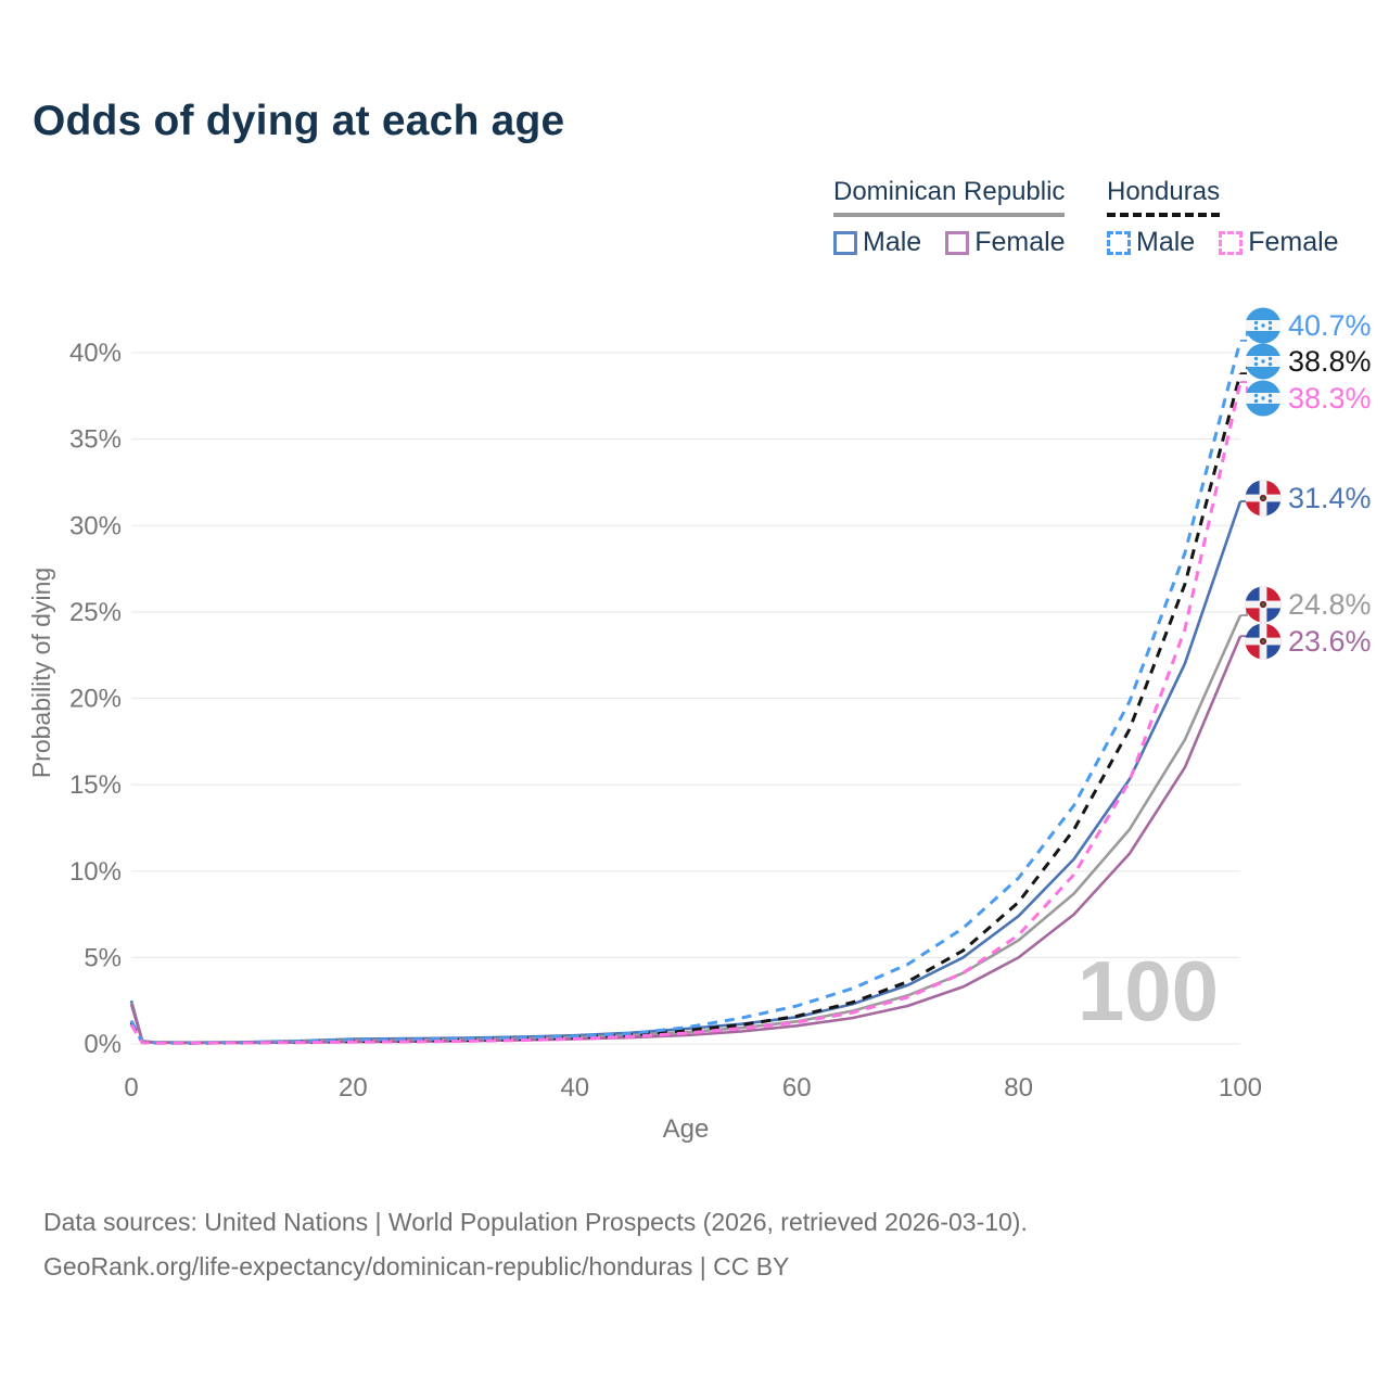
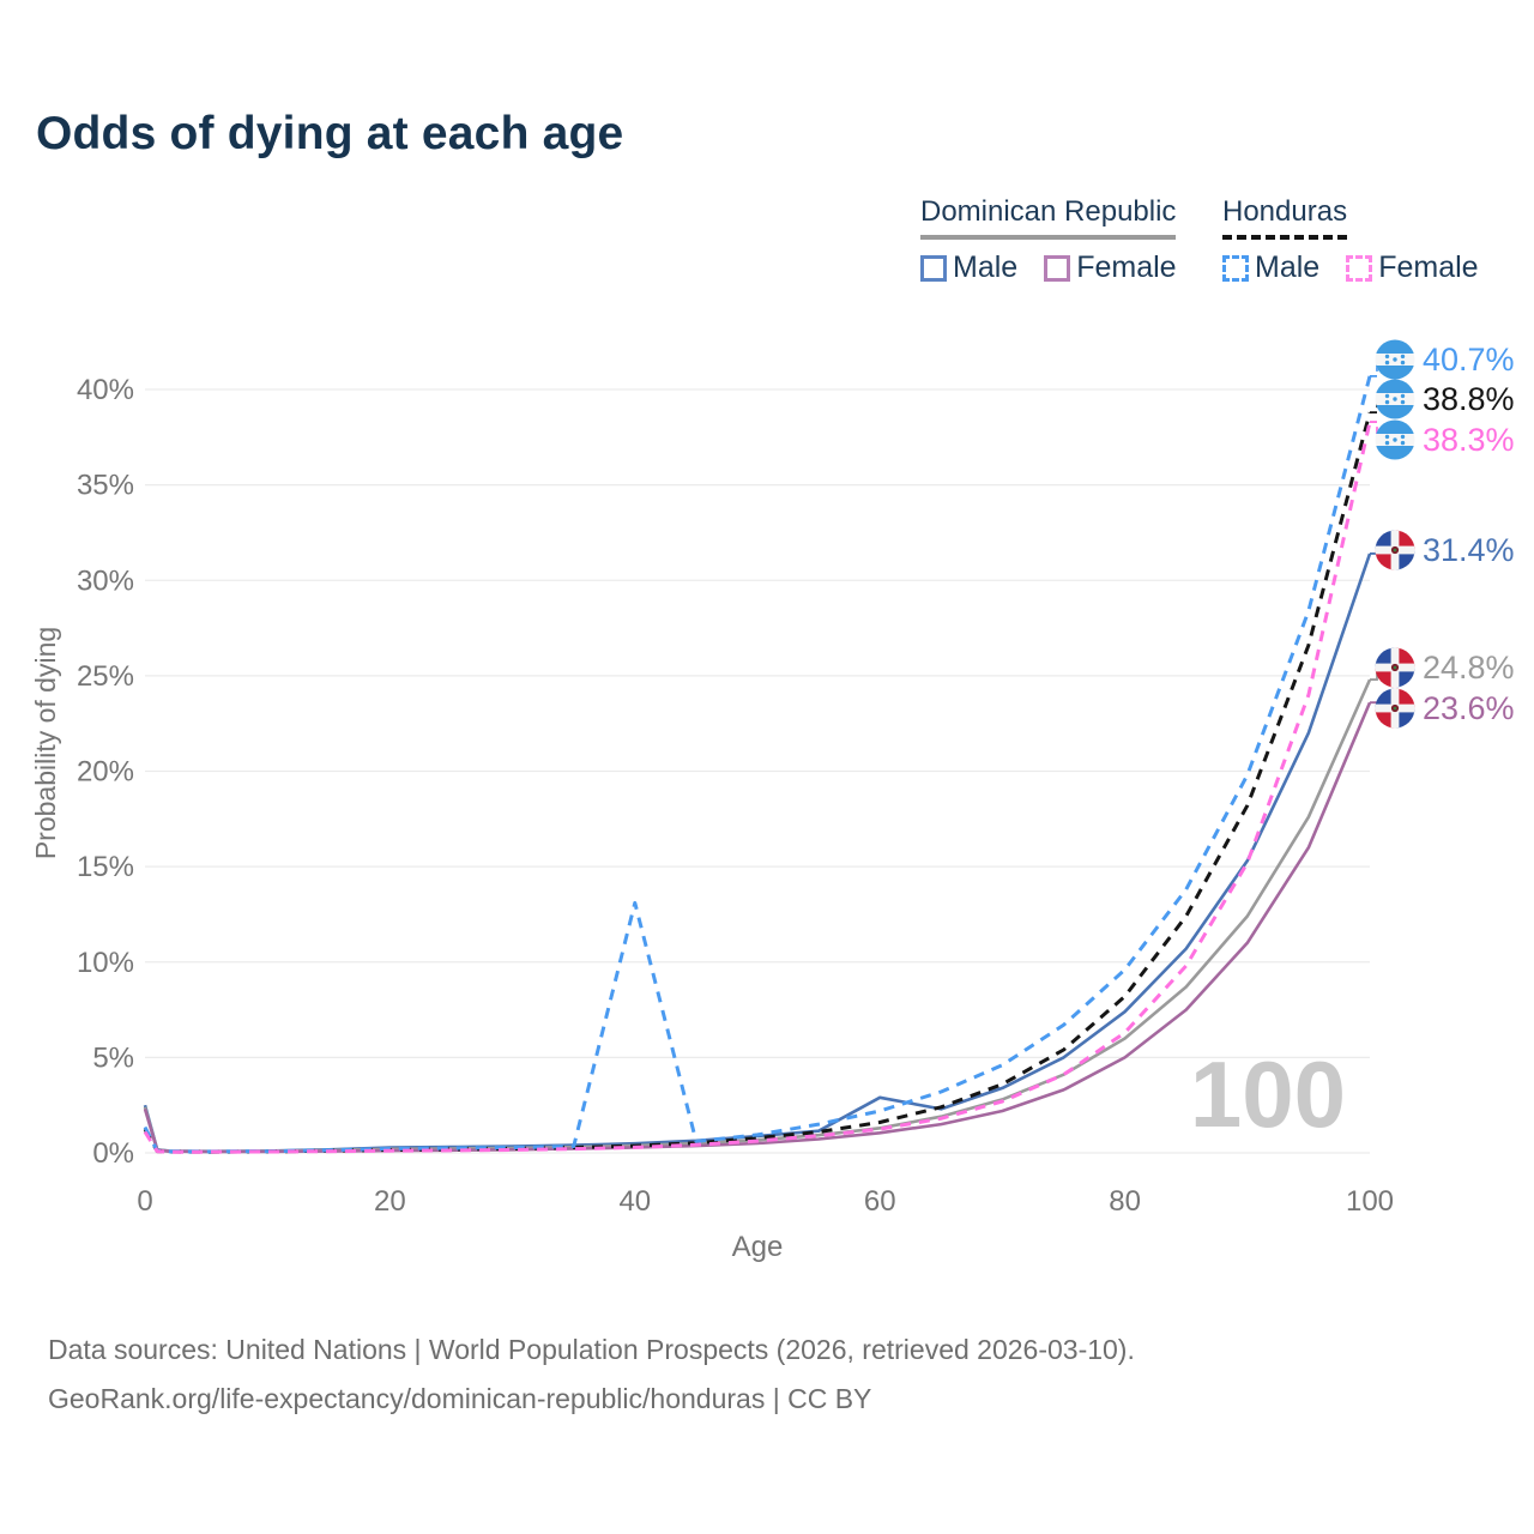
Honduras Male/40: 0.4% -> 13.1%
Dominican Republic Male/60: 1.6% -> 2.9%
